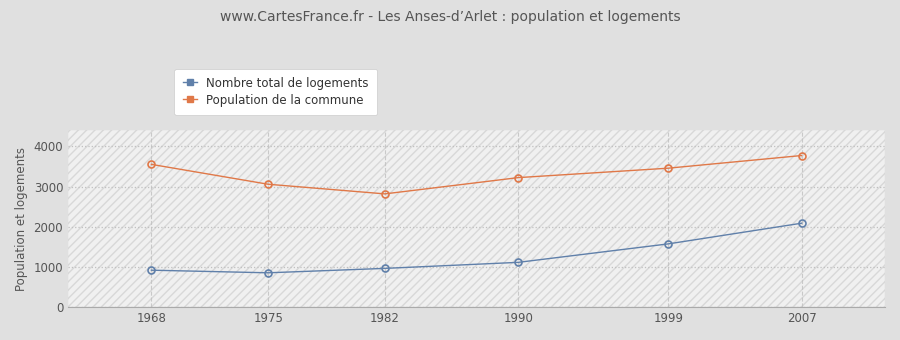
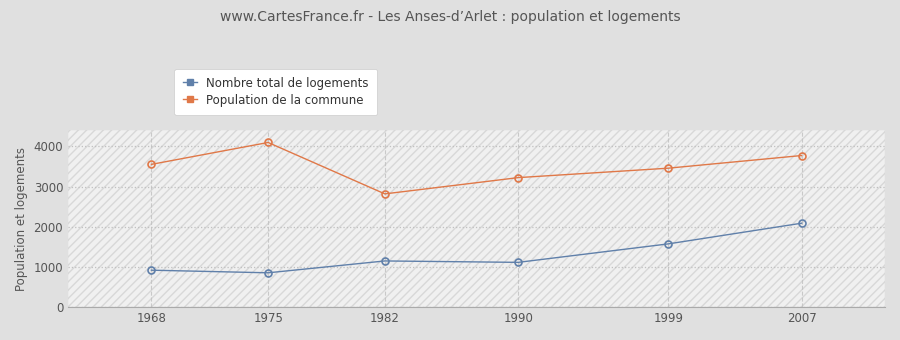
Population de la commune/1975: 3060 -> 4100
Nombre total de logements/1982: 960 -> 1150
